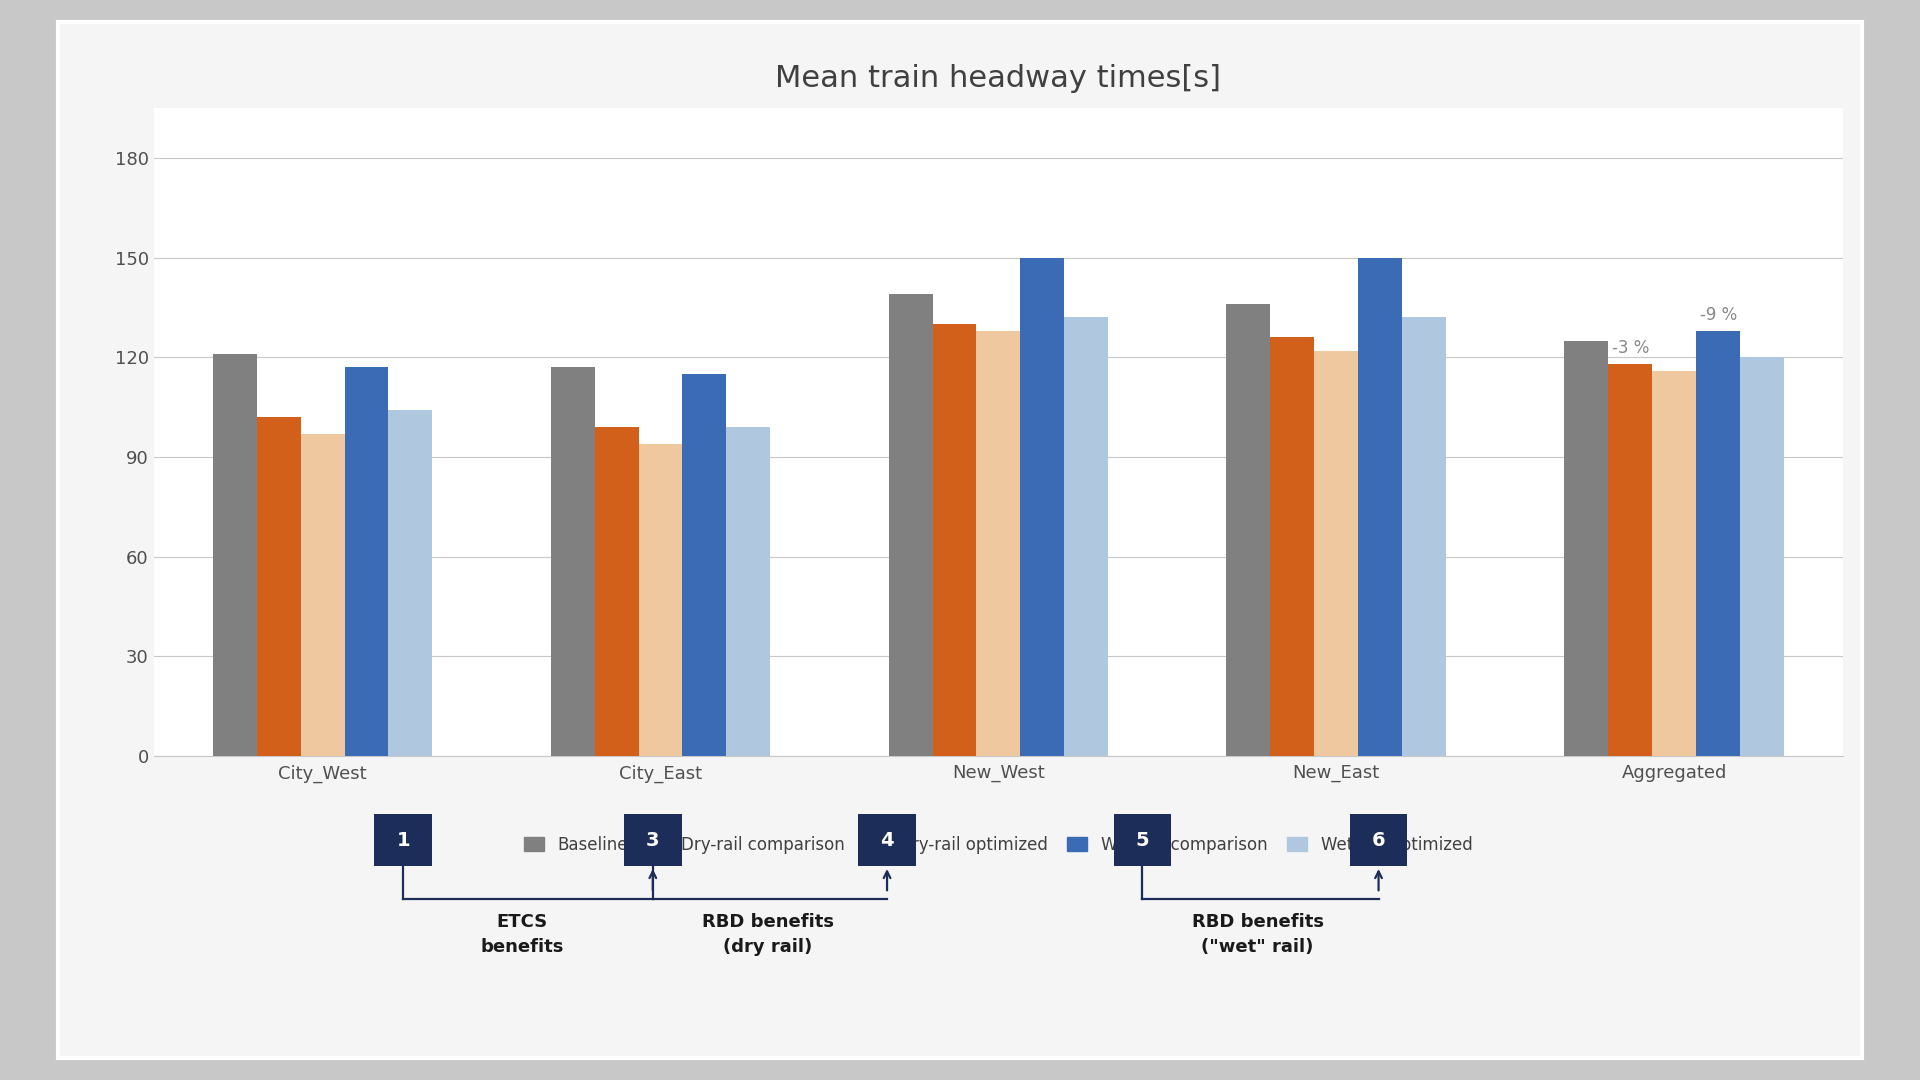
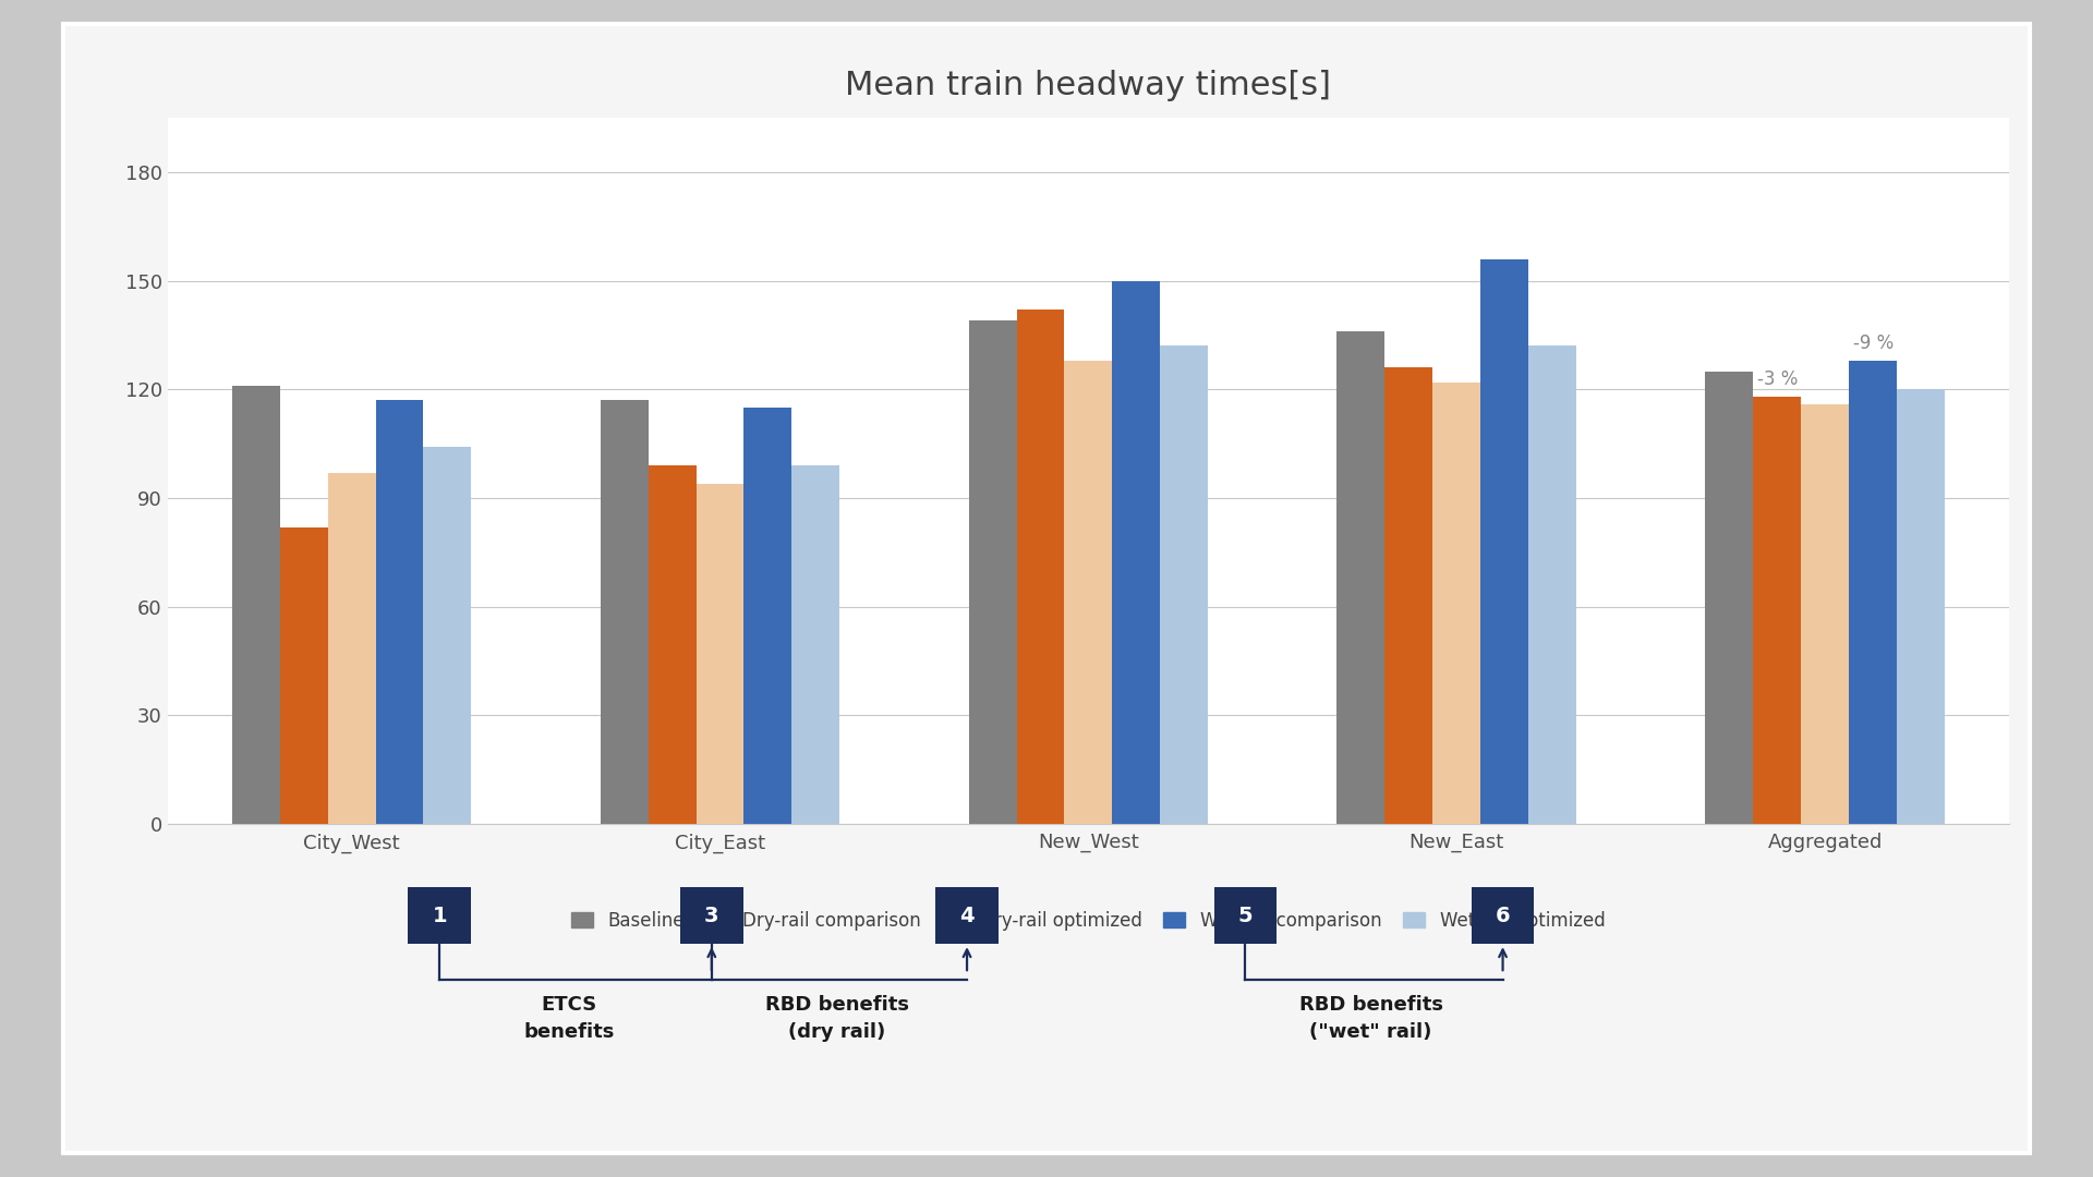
Dry-rail comparison/City_West: 102 -> 82
Dry-rail comparison/New_West: 130 -> 142
Wet-rail comparison/New_East: 150 -> 156
